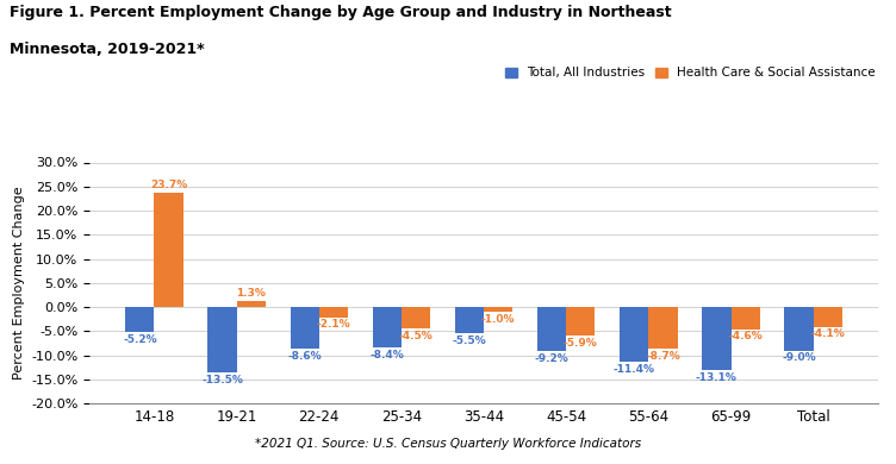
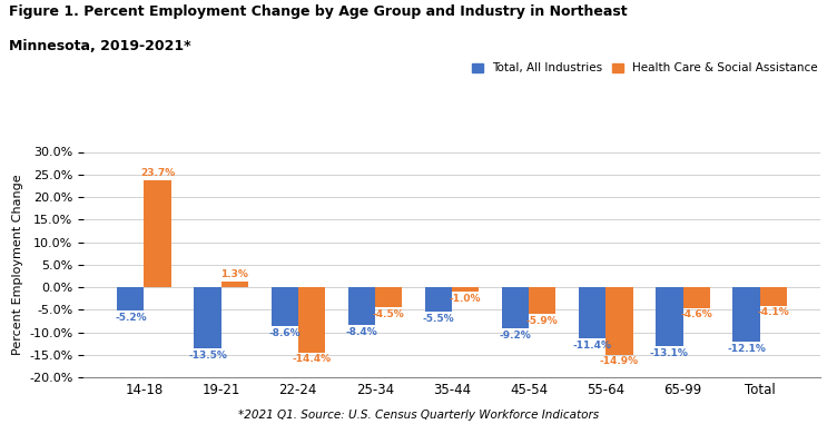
Health Care & Social Assistance/22-24: -2.1% -> -14.4%
Health Care & Social Assistance/55-64: -8.7% -> -14.9%
Total, All Industries/Total: -9.0% -> -12.1%
